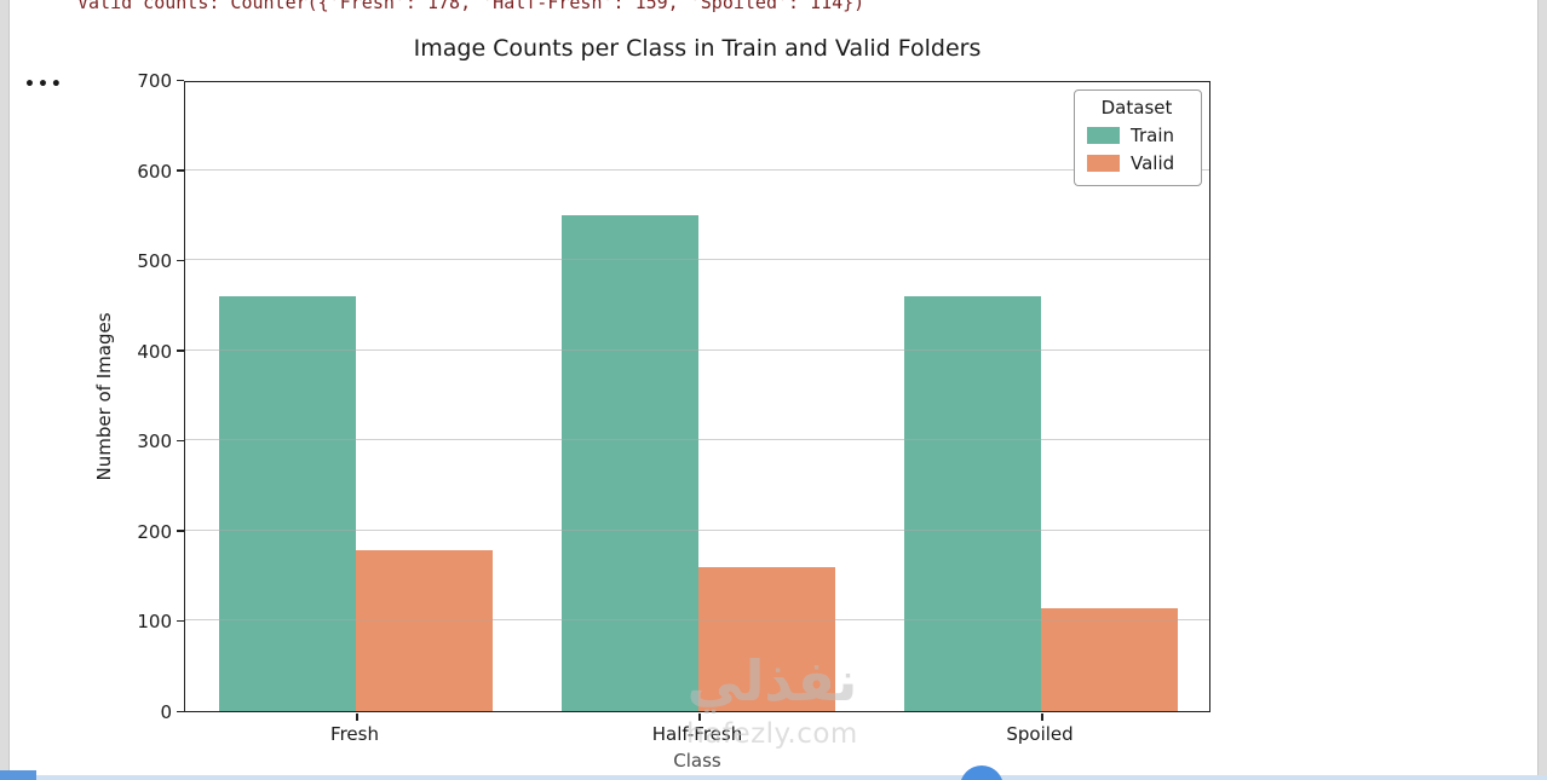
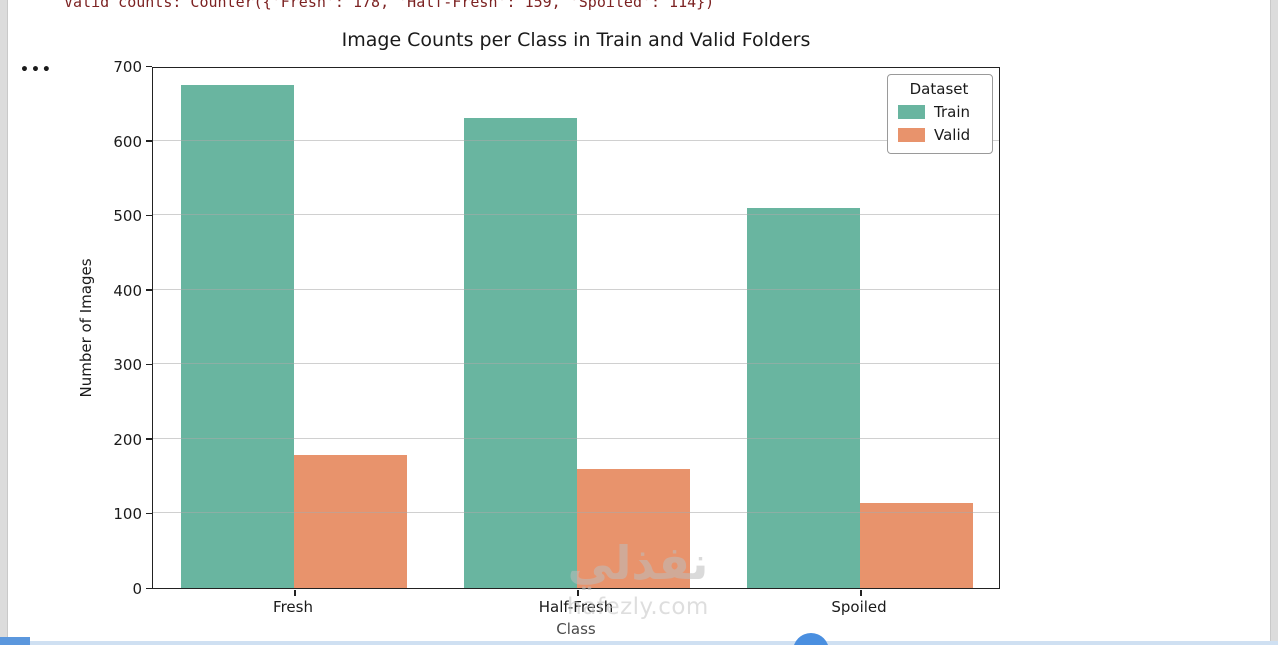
Train/Fresh: 460 -> 680
Train/Half-Fresh: 550 -> 630
Train/Spoiled: 460 -> 510
